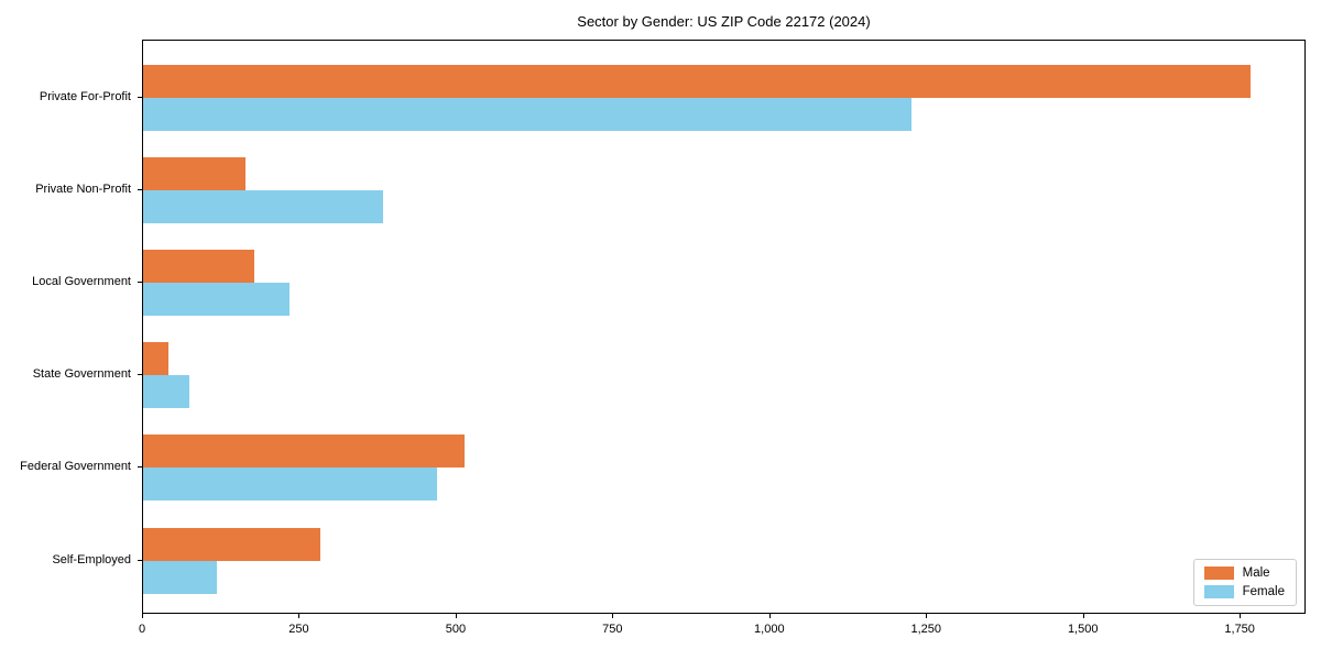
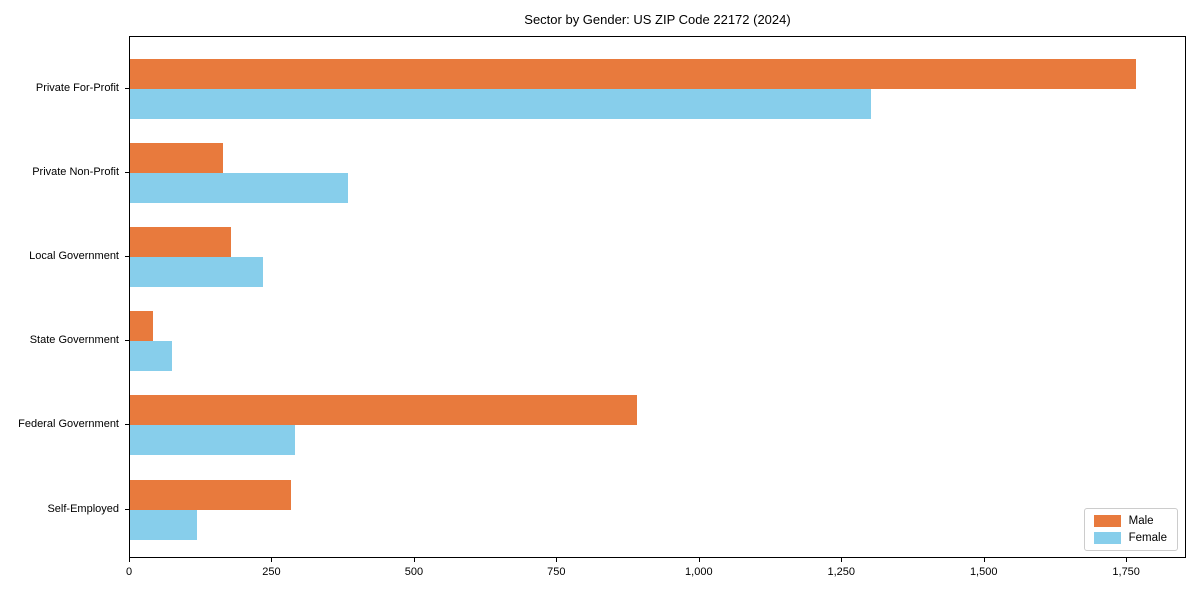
Female/Private For-Profit: 1220 -> 1300
Male/Federal Government: 510 -> 890
Female/Federal Government: 470 -> 290
